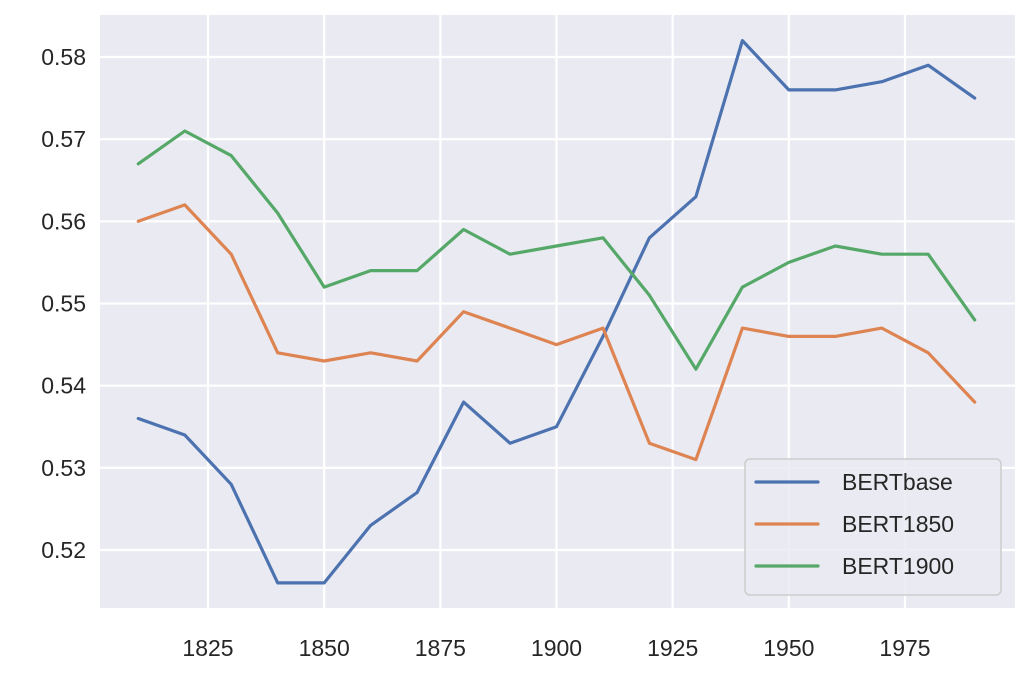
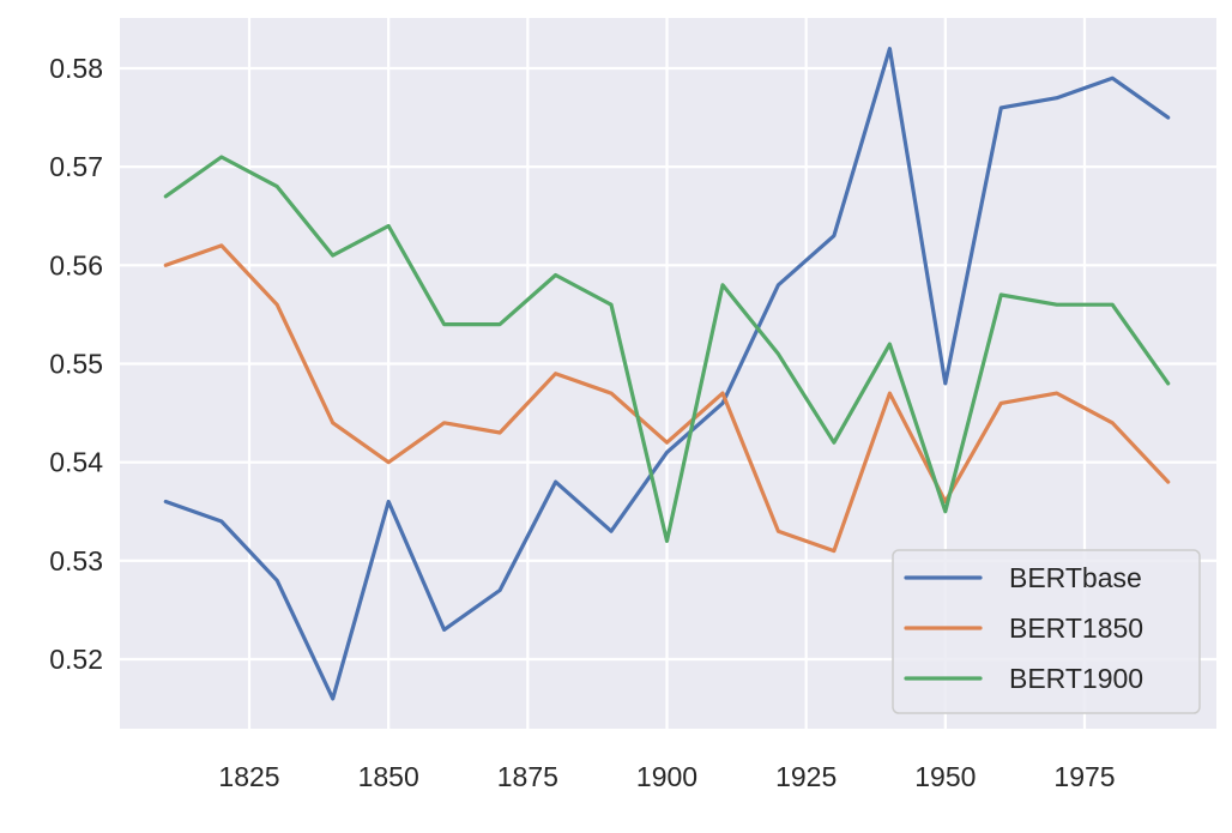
BERTbase/1850: 0.516 -> 0.536
BERT1850/1850: 0.543 -> 0.540
BERT1900/1850: 0.552 -> 0.564
BERTbase/1900: 0.535 -> 0.541
BERT1850/1900: 0.545 -> 0.542
BERT1900/1900: 0.557 -> 0.532
BERTbase/1950: 0.576 -> 0.548
BERT1850/1950: 0.546 -> 0.536
BERT1900/1950: 0.555 -> 0.535
